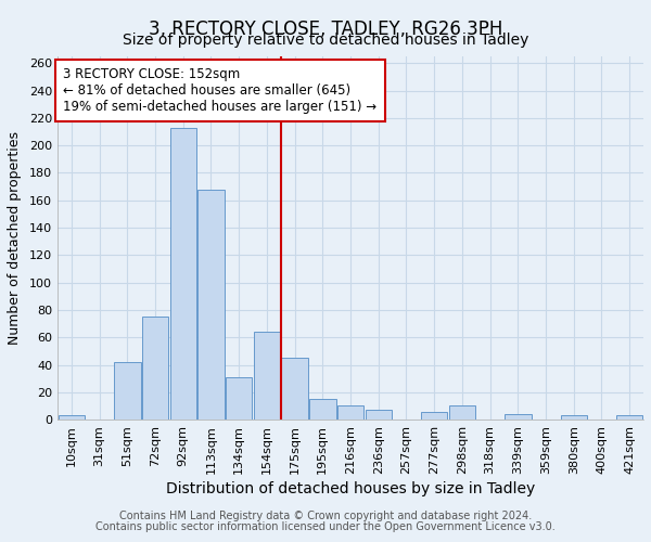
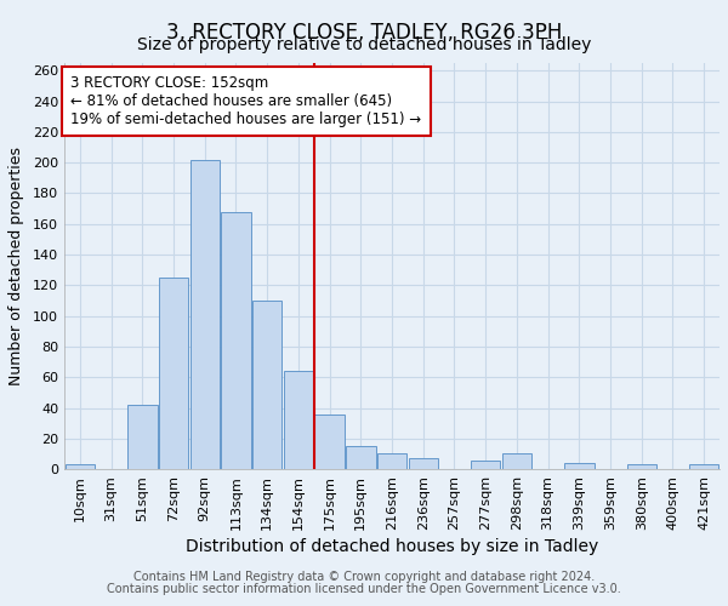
72sqm: 75 -> 125
92sqm: 213 -> 202
134sqm: 31 -> 110
175sqm: 45 -> 36
